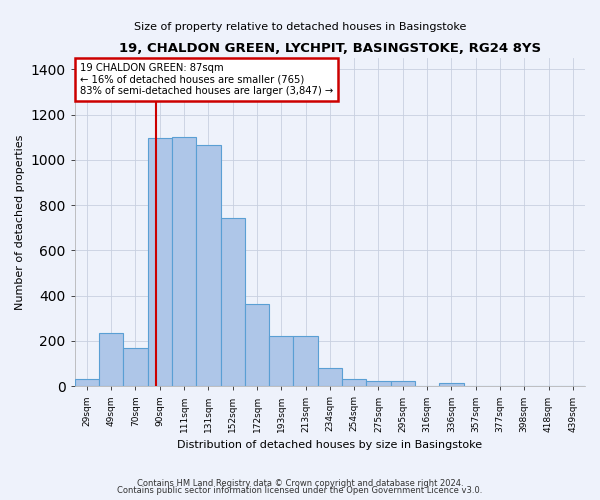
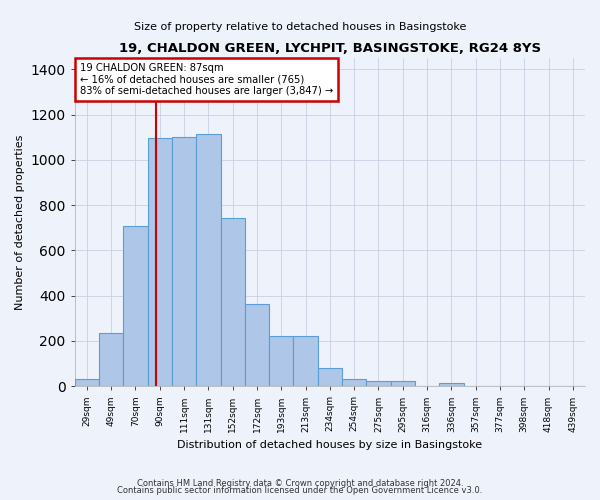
70sqm: 170 -> 710
131sqm: 1065 -> 1115
